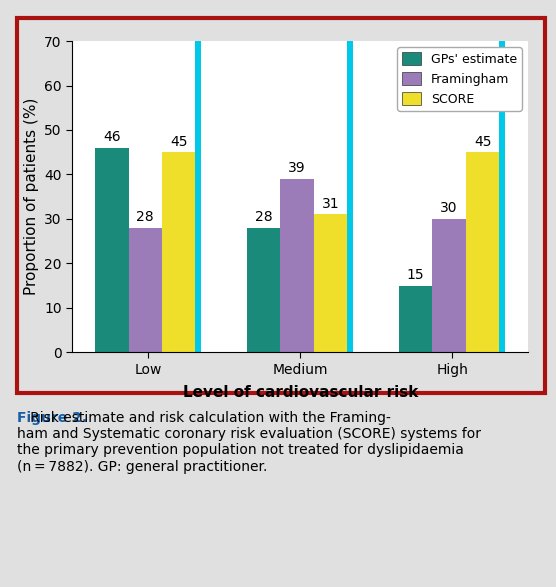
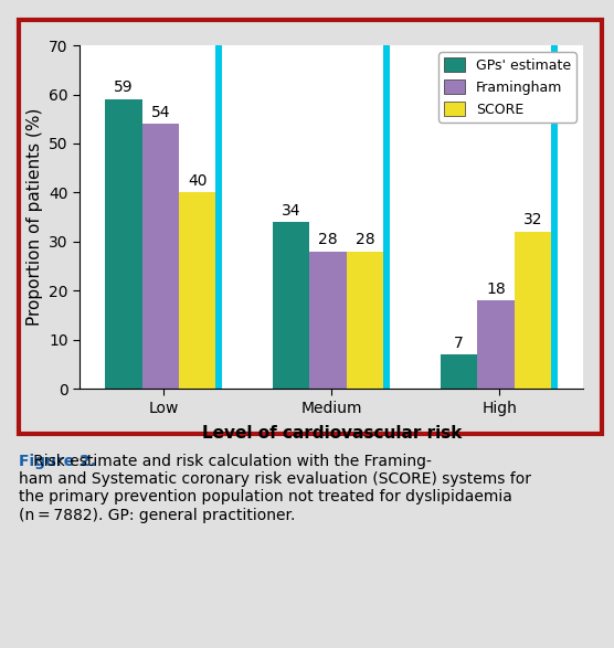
GPs' estimate/Low: 46 -> 59
Framingham/Low: 28 -> 54
SCORE/Low: 45 -> 40
GPs' estimate/Medium: 28 -> 34
Framingham/Medium: 39 -> 28
SCORE/Medium: 31 -> 28
GPs' estimate/High: 15 -> 7
Framingham/High: 30 -> 18
SCORE/High: 45 -> 32
